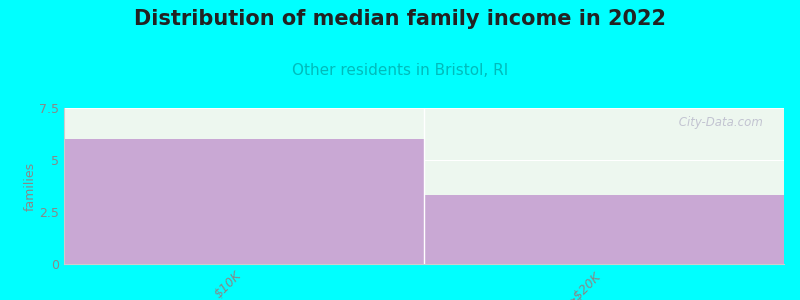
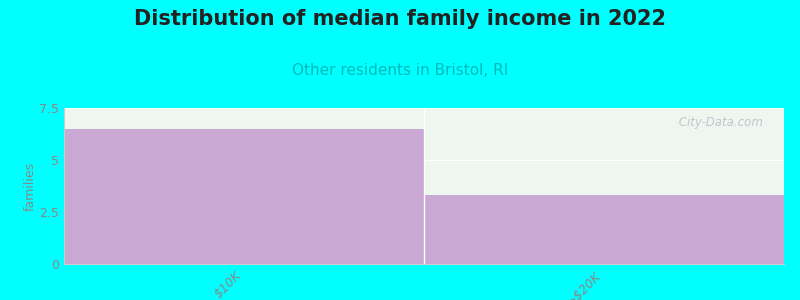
$10K: 6.0 -> 6.5
